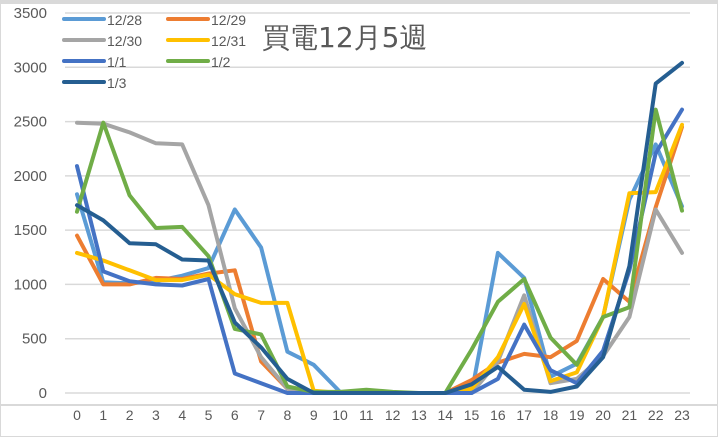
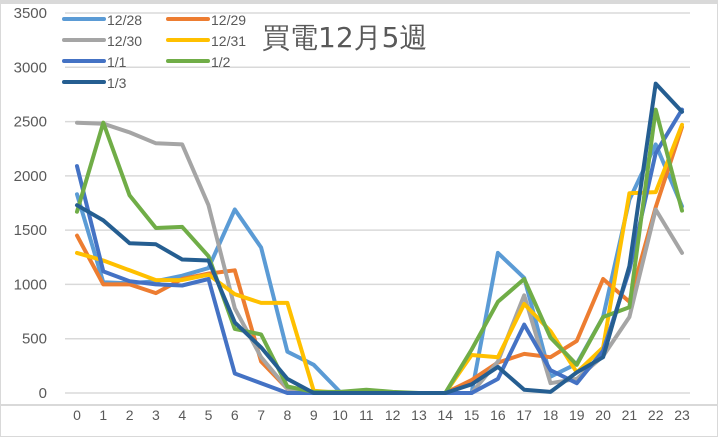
12/29/3: 1060 -> 920
12/31/15: 40 -> 350
12/31/18: 110 -> 570
1/3/19: 60 -> 190
12/31/20: 700 -> 420
1/3/23: 3040 -> 2590
